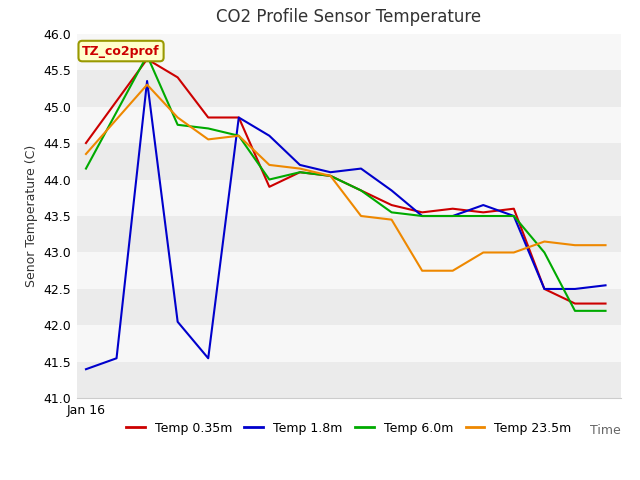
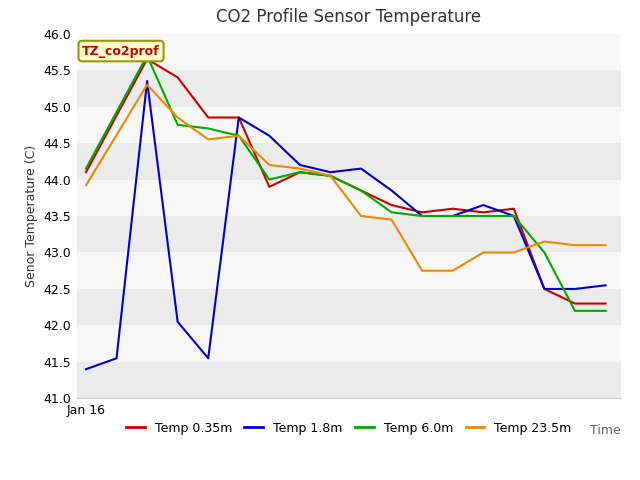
Temp 0.35m/Jan 16: 44.50 -> 44.10
Temp 23.5m/Jan 16: 44.35 -> 43.92
